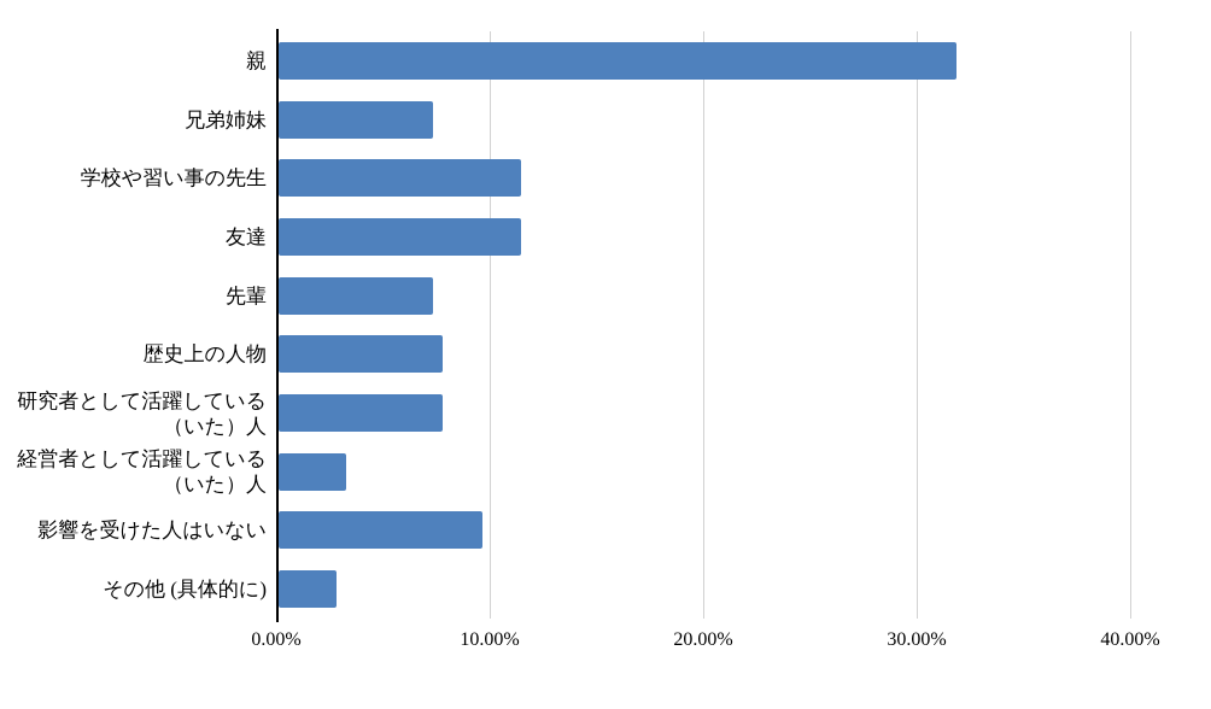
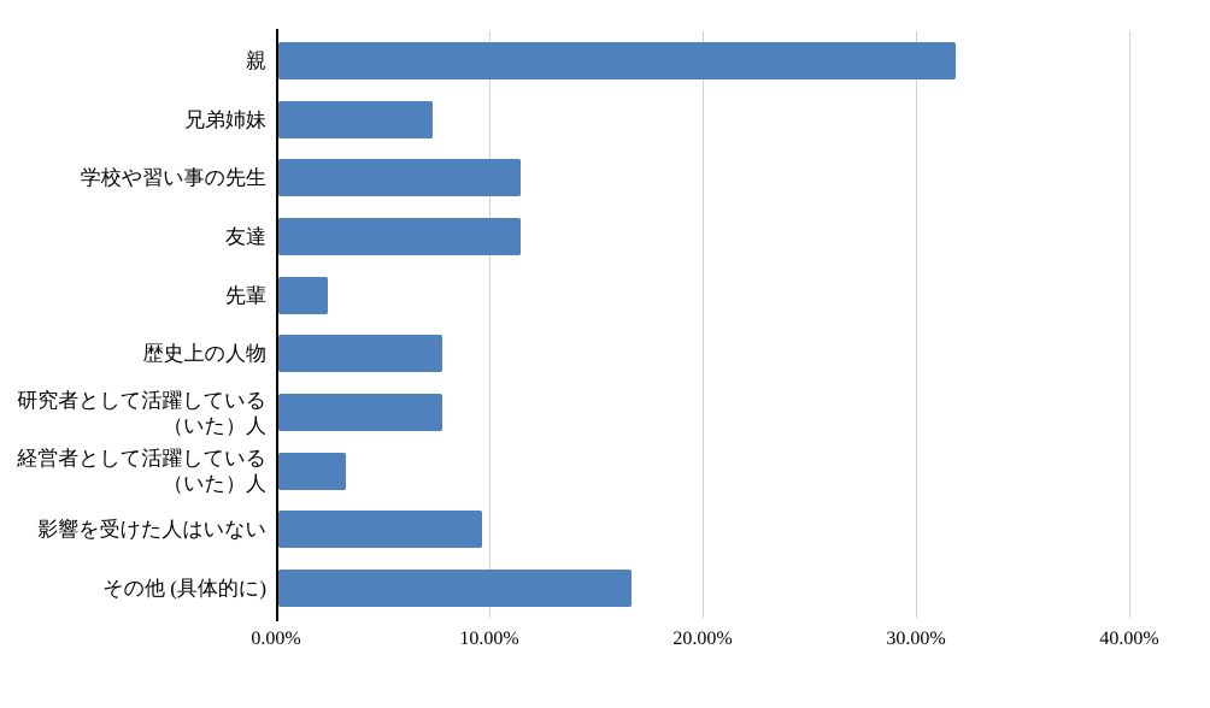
先輩: 7.3% -> 2.3%
その他 (具体的に): 2.7% -> 16.6%
